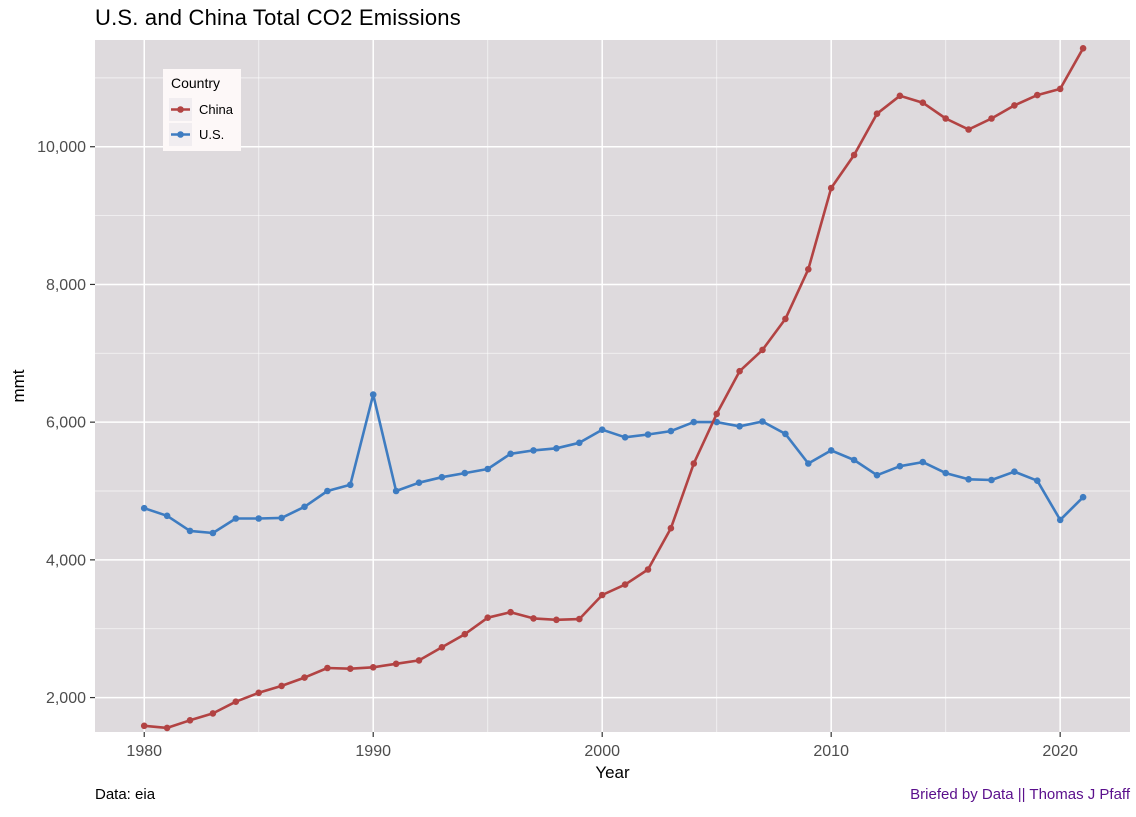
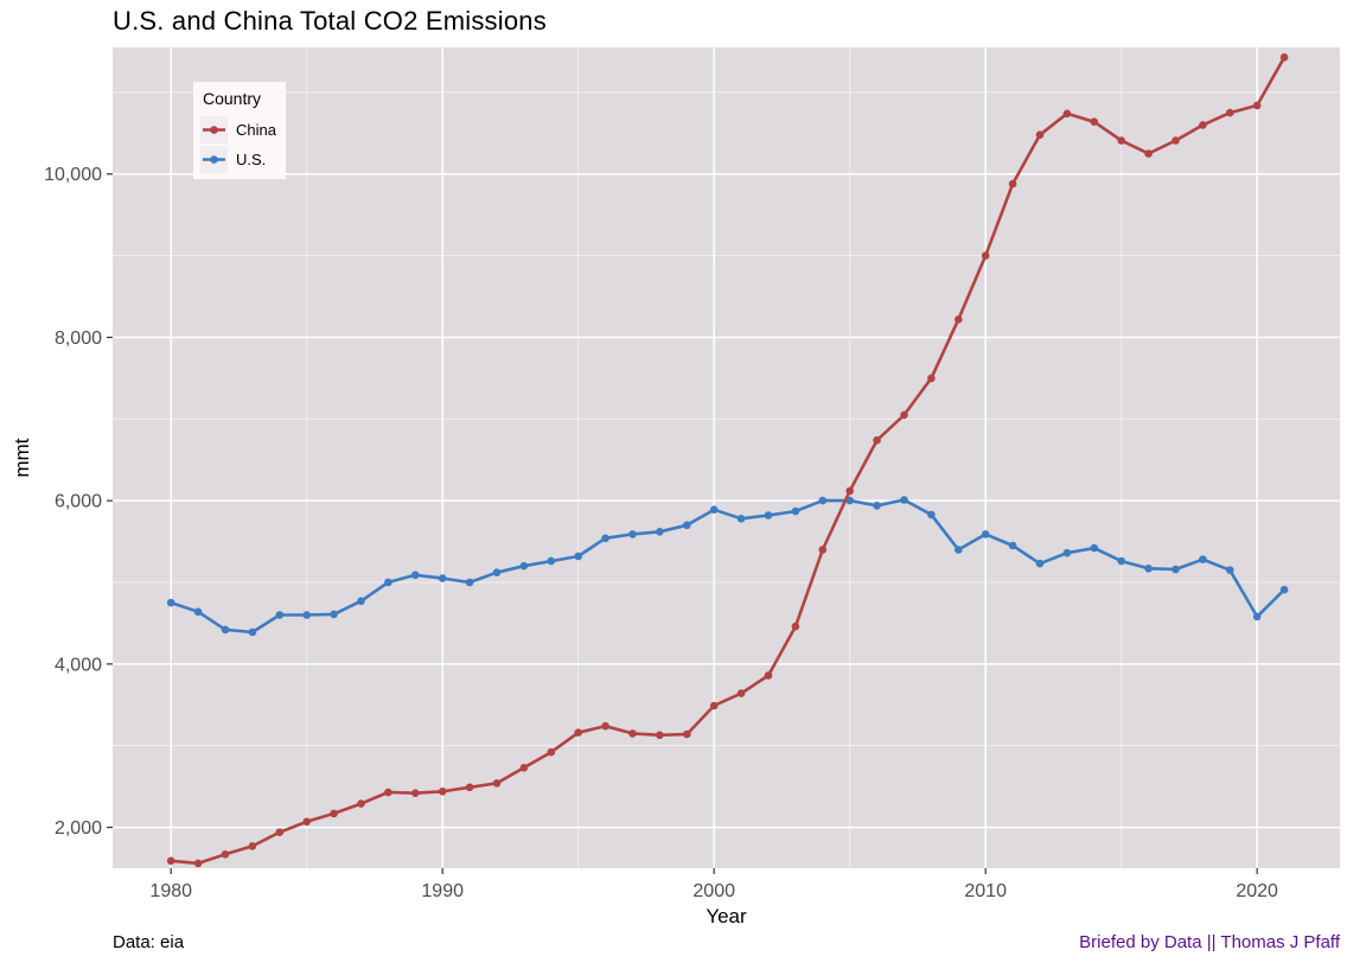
U.S./1990: 6400 -> 5000
China/2010: 9400 -> 9000
